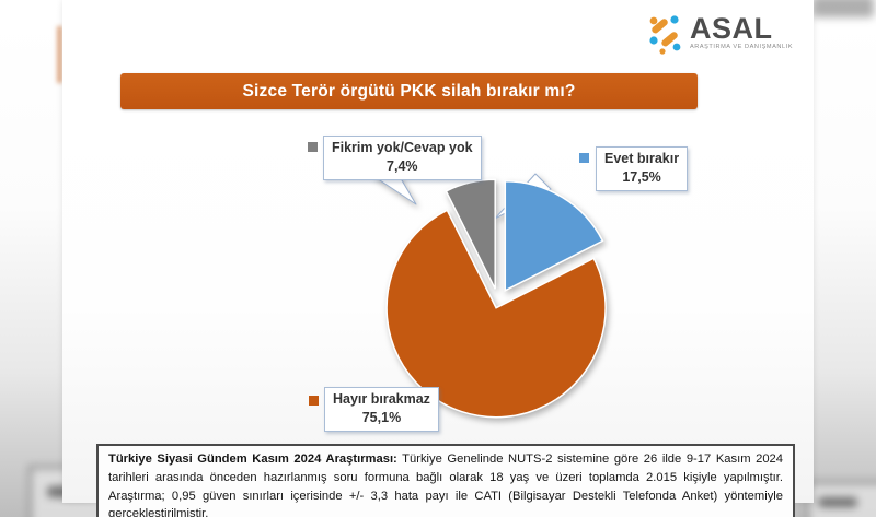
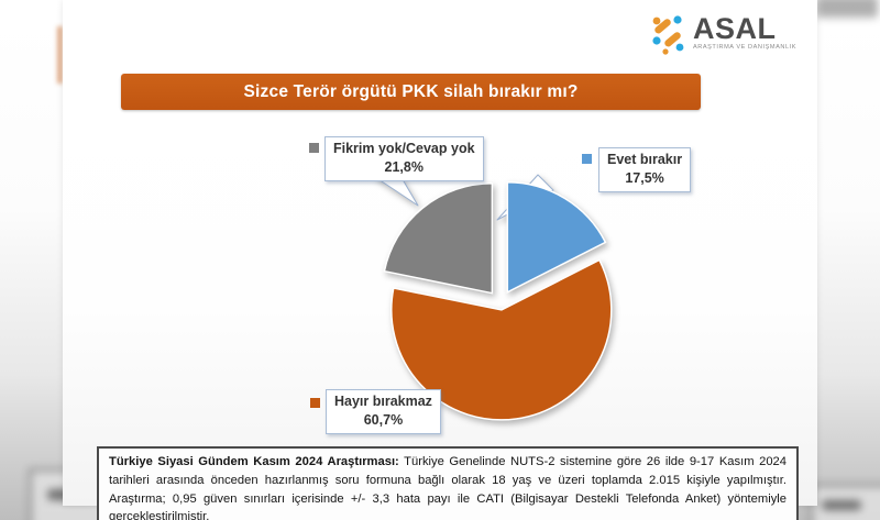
Hayır bırakmaz: 75,1% -> 60,7%
Fikrim yok/Cevap yok: 7,4% -> 21,8%
